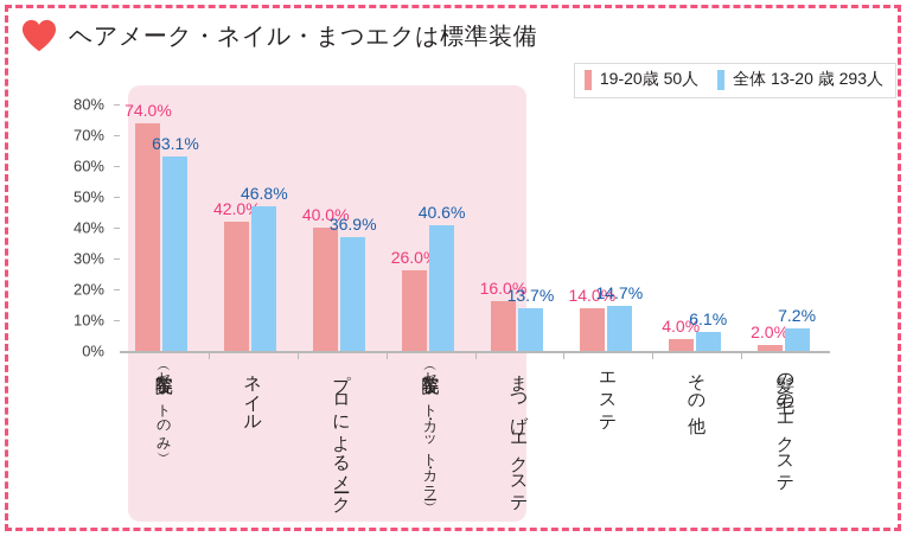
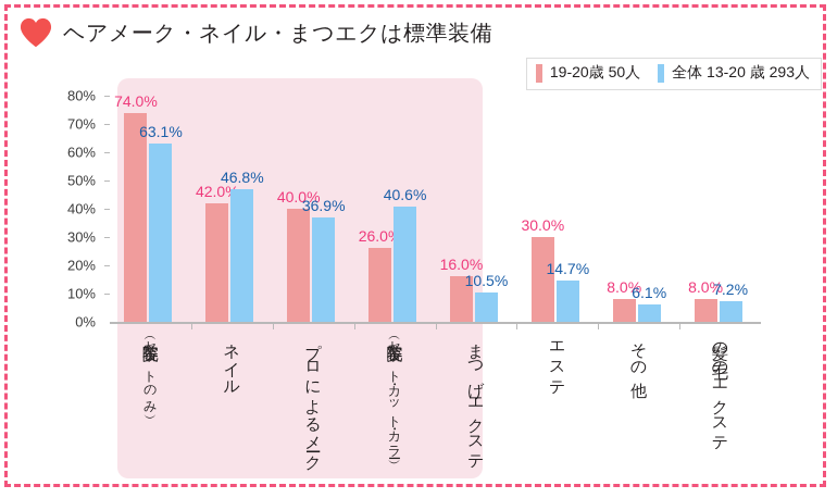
全体 13-20 歳 293人/まつげエクステ: 13.7% -> 10.5%
19-20歳 50人/エステ: 14.0% -> 30.0%
19-20歳 50人/その他: 4.0% -> 8.0%
19-20歳 50人/髪の毛のエクステ: 2.0% -> 8.0%
